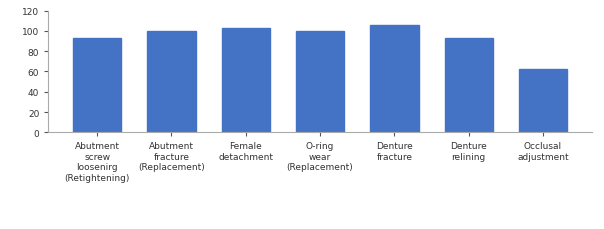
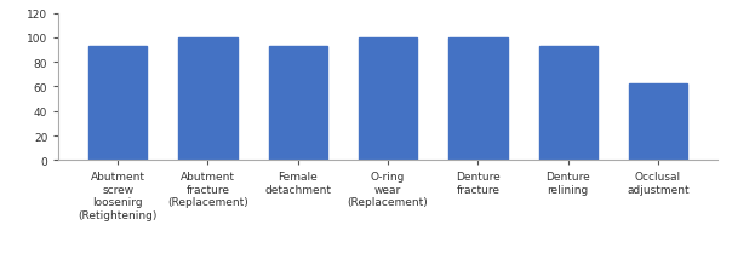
Female detachment: 103 -> 93
Denture fracture: 106 -> 100
